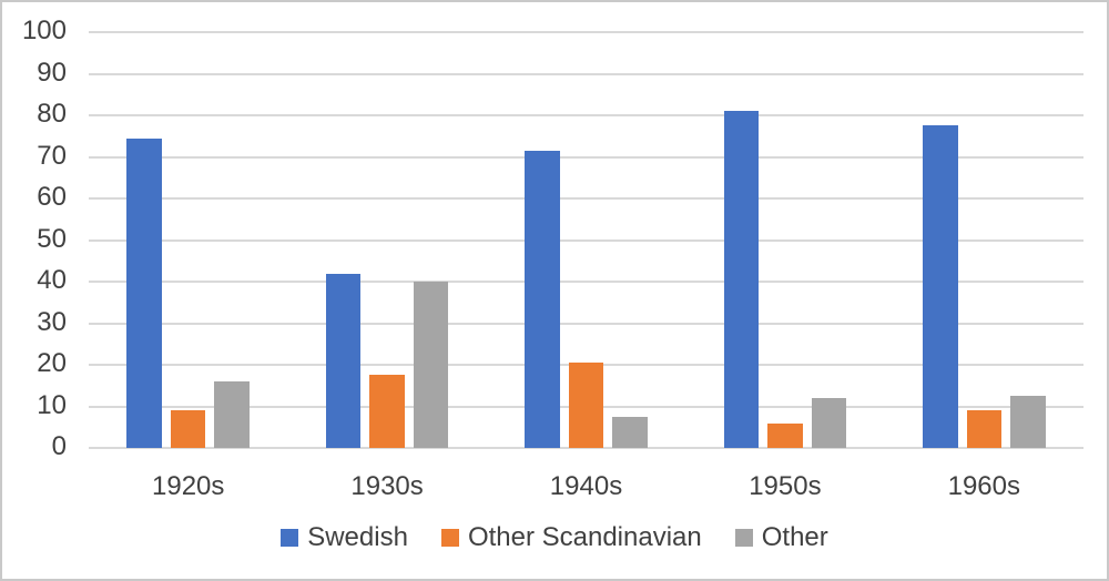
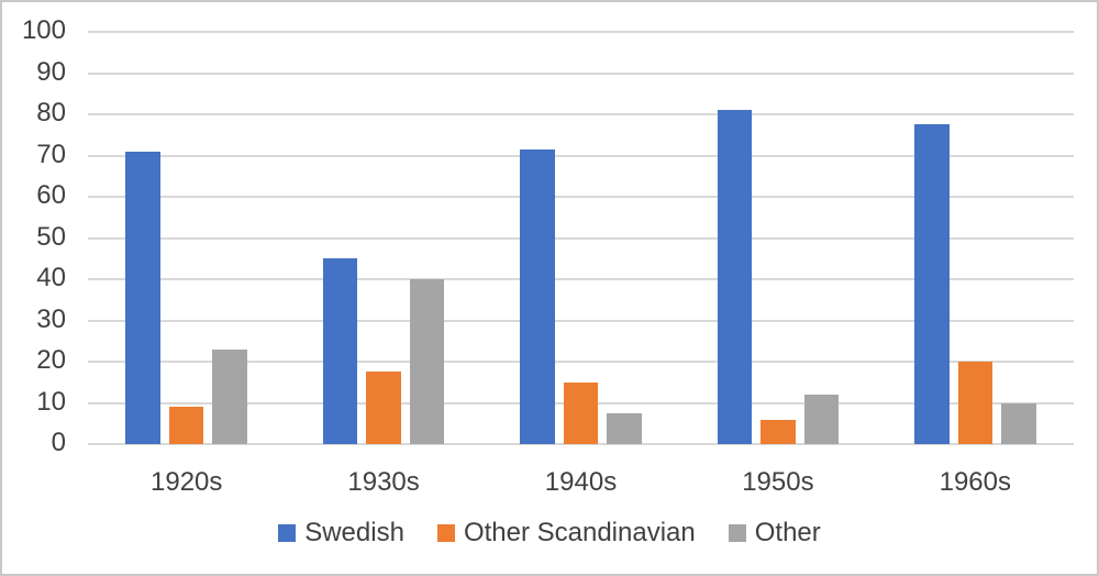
Swedish/1920s: 74 -> 71
Other/1920s: 16 -> 23
Swedish/1930s: 42 -> 45
Other Scandinavian/1940s: 20 -> 15
Other Scandinavian/1960s: 9 -> 20
Other/1960s: 12 -> 10
